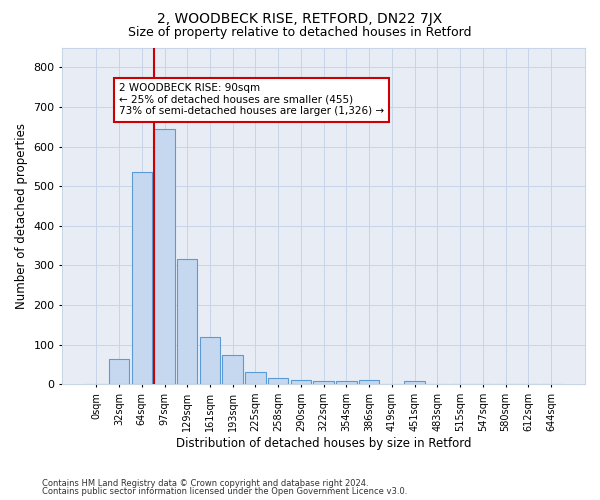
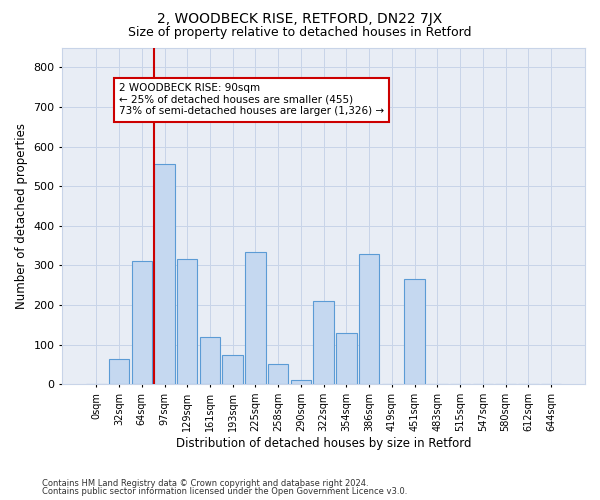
64sqm: 535 -> 310
97sqm: 645 -> 555
225sqm: 30 -> 335
258sqm: 17 -> 50
322sqm: 8 -> 210
354sqm: 8 -> 130
386sqm: 10 -> 330
451sqm: 8 -> 265
